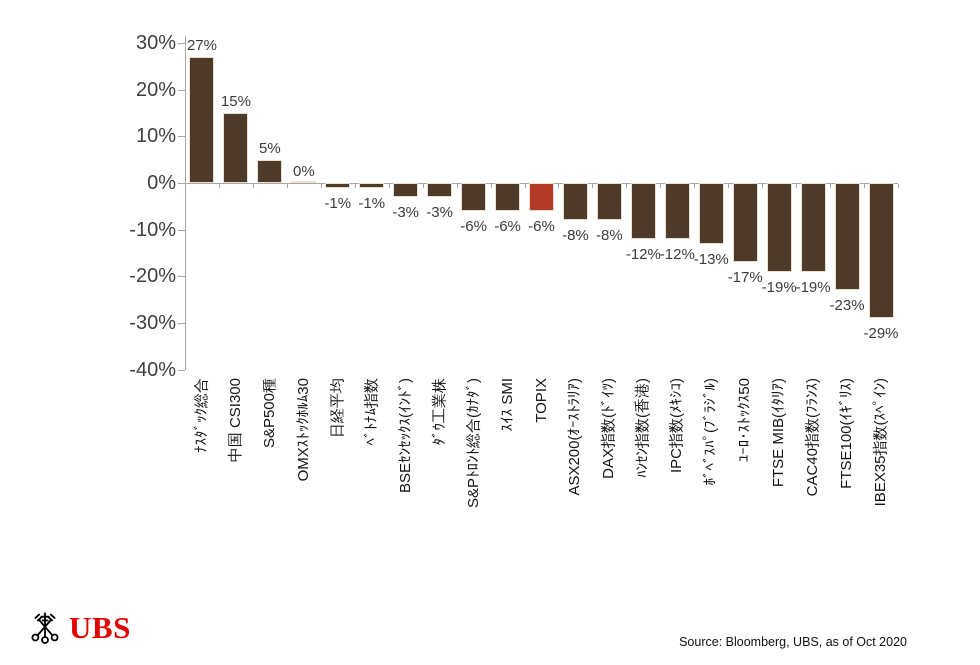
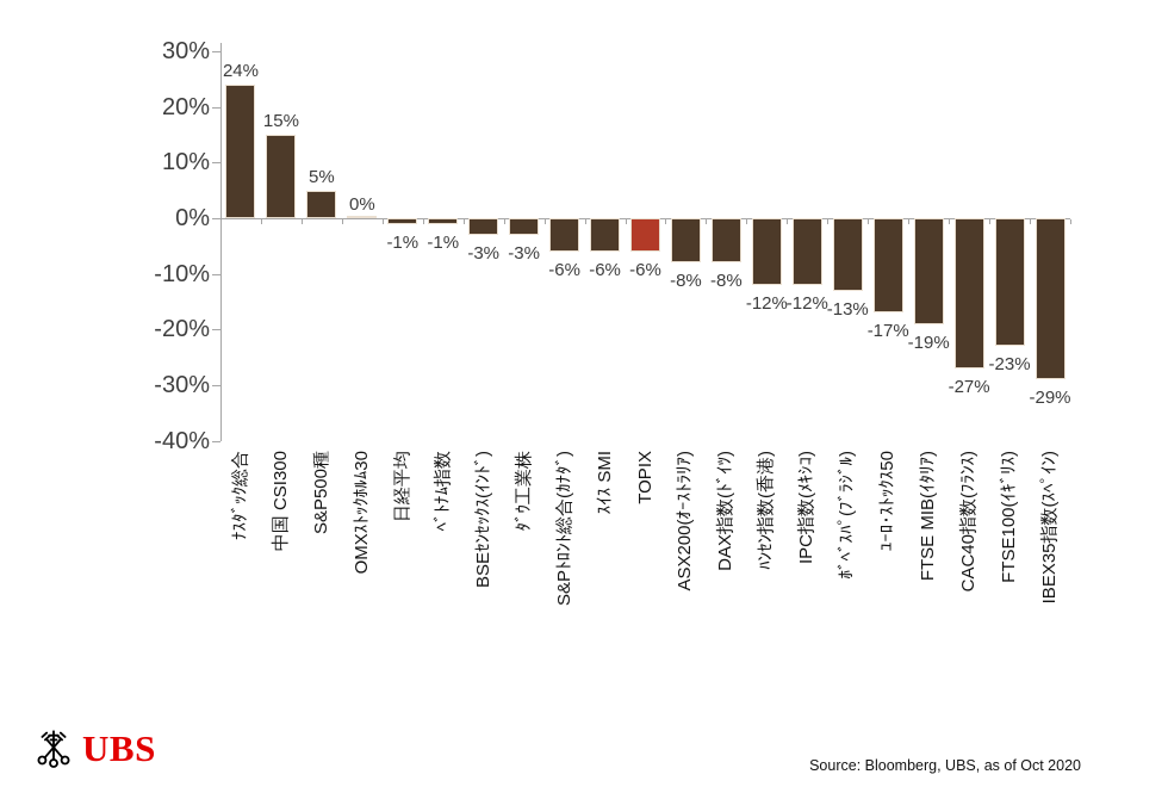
ﾅｽﾀﾞｯｸ総合: 27% -> 24%
CAC40指数(ﾌﾗﾝｽ): -19% -> -27%
